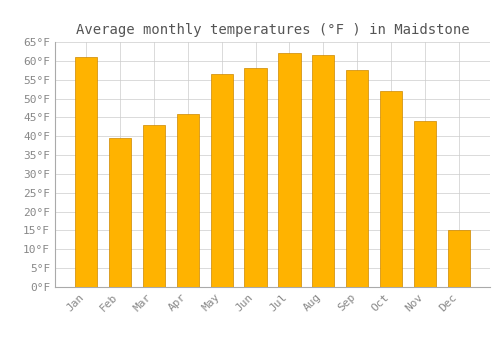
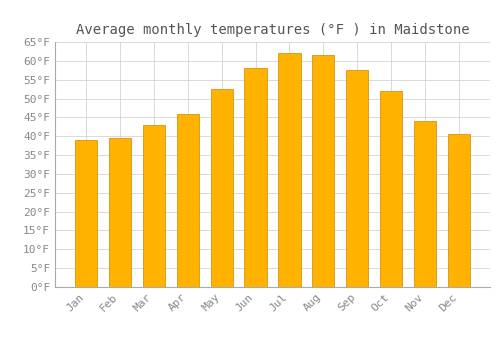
Jan: 61.0°F -> 39.0°F
May: 56.5°F -> 52.5°F
Dec: 15.0°F -> 40.5°F
